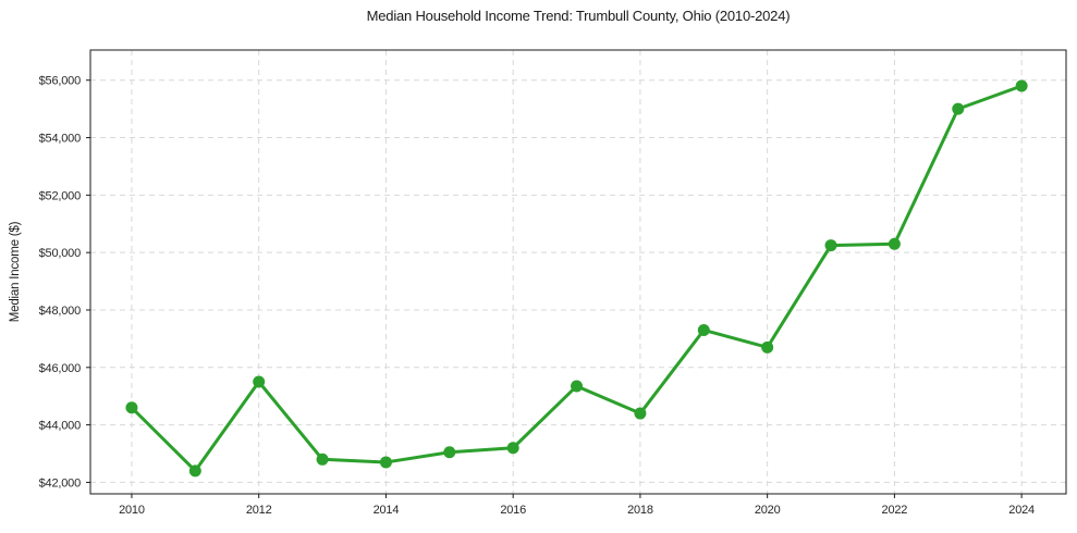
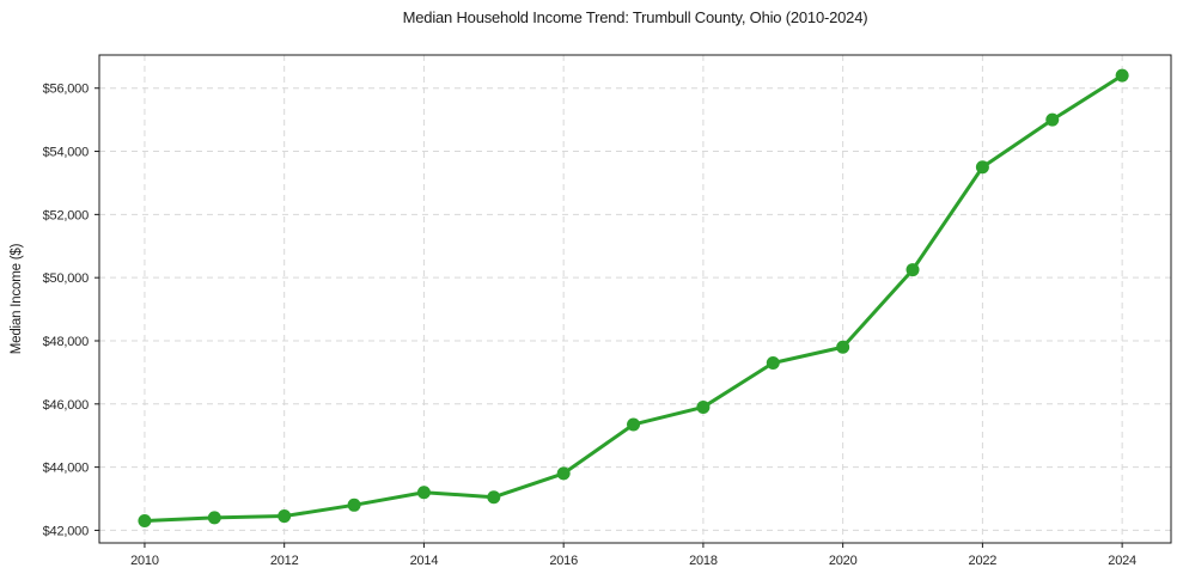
2010: $44600 -> $42300
2012: $45500 -> $42400
2014: $42700 -> $43200
2016: $43200 -> $43800
2018: $44400 -> $45900
2020: $46700 -> $47800
2022: $50300 -> $53500
2024: $55800 -> $56400
